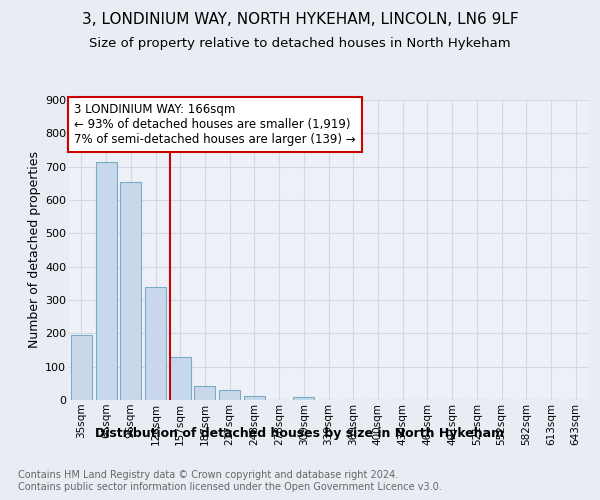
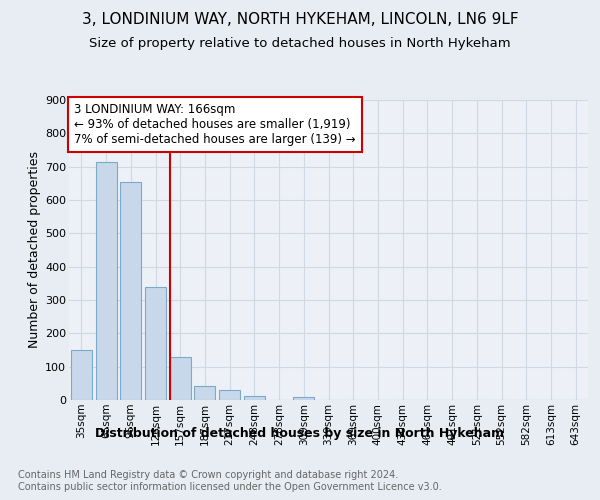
35sqm: 195 -> 150
